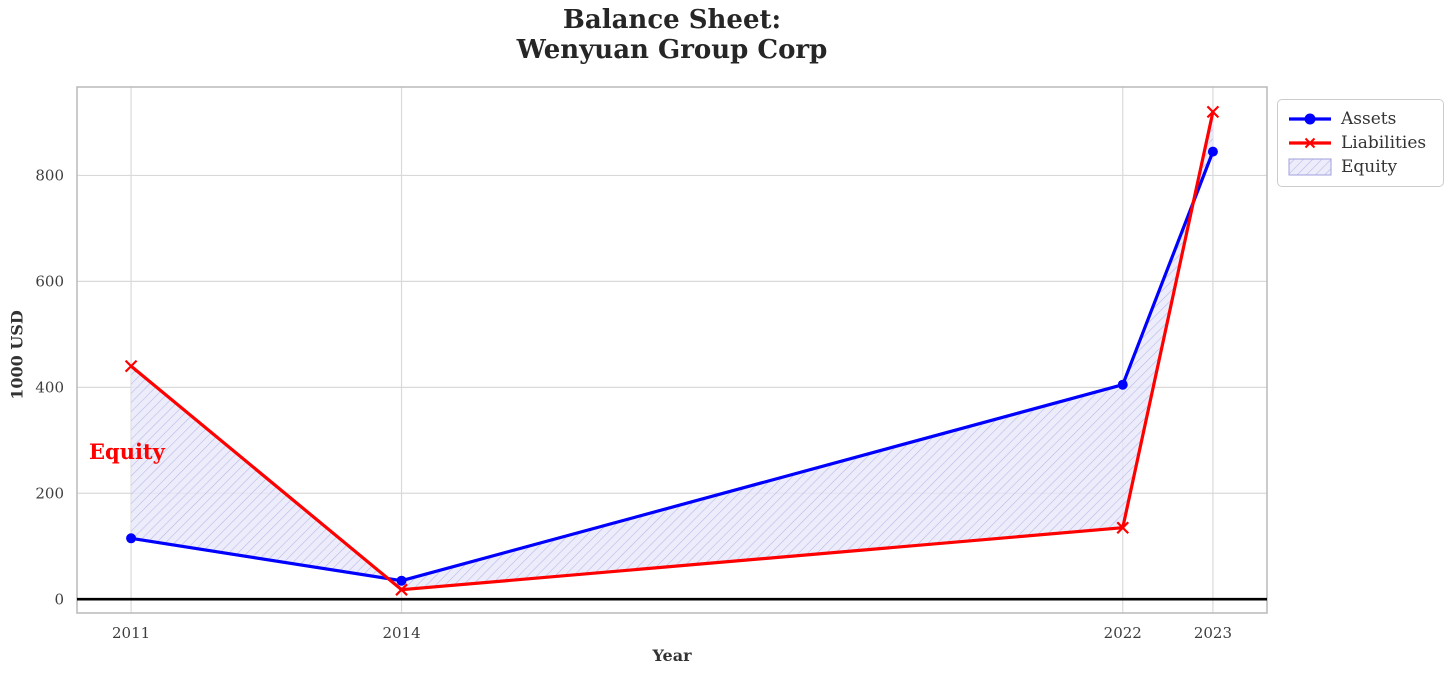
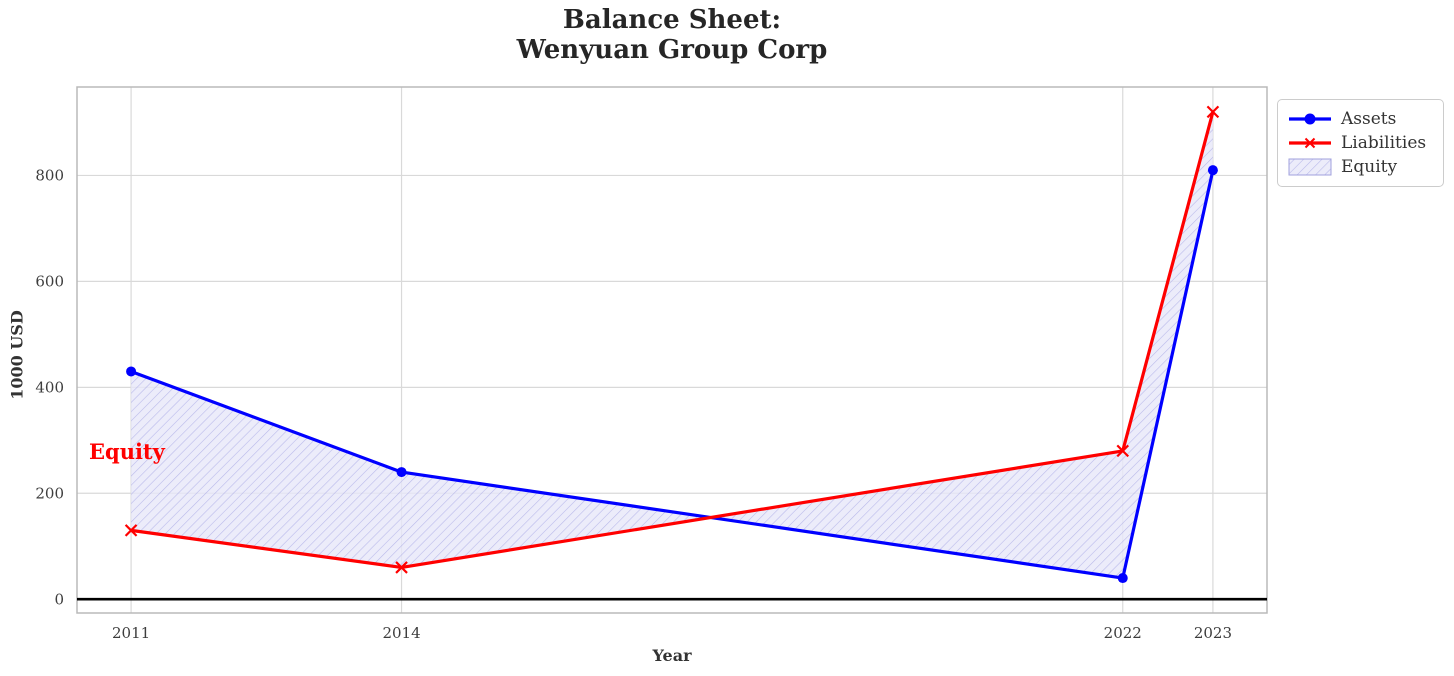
Assets/2011: 120 -> 430
Liabilities/2011: 440 -> 130
Assets/2014: 40 -> 240
Liabilities/2014: 20 -> 60
Assets/2022: 400 -> 40
Liabilities/2022: 140 -> 280
Assets/2023: 840 -> 810
